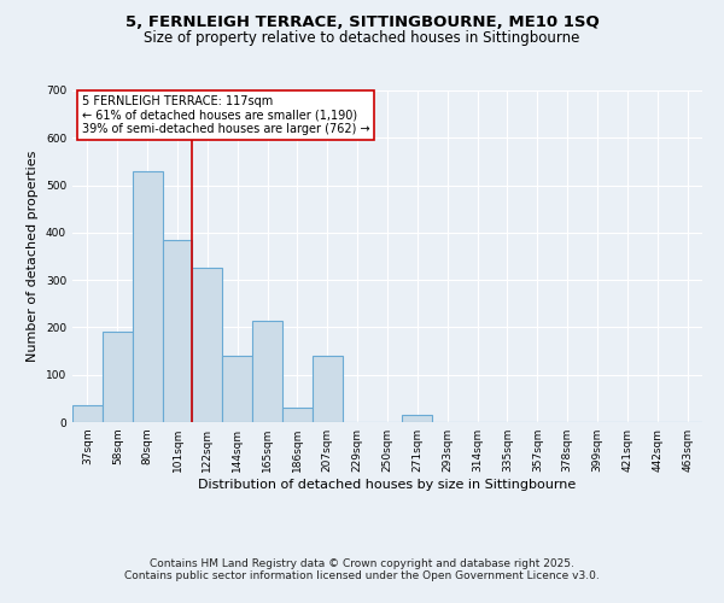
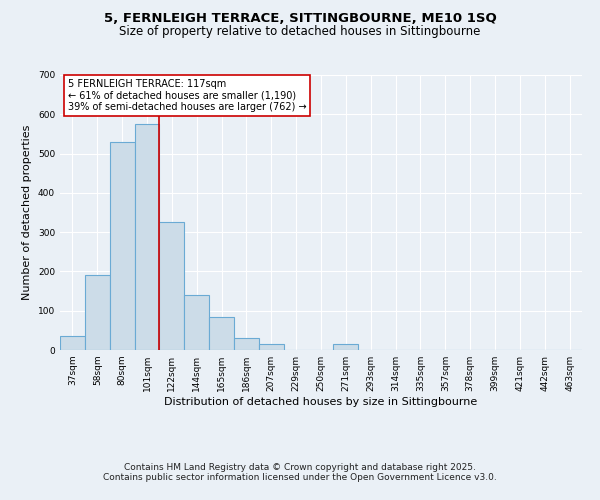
101sqm: 385 -> 575
165sqm: 215 -> 85
207sqm: 140 -> 15
